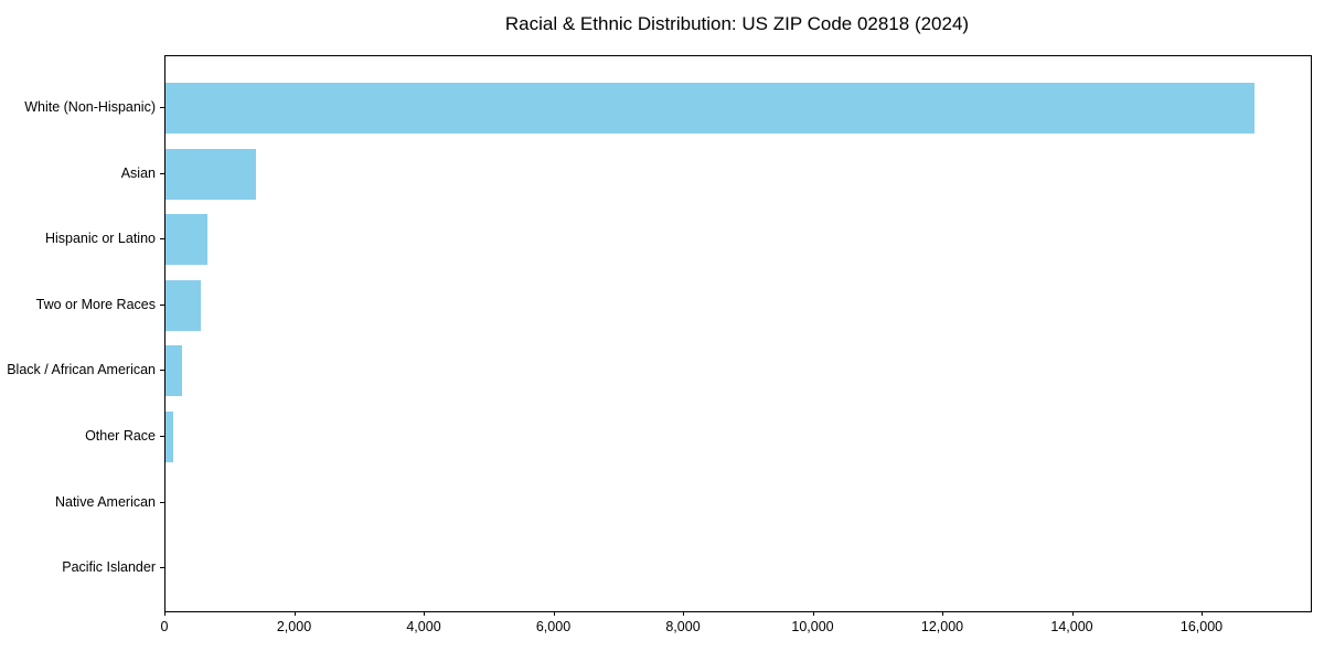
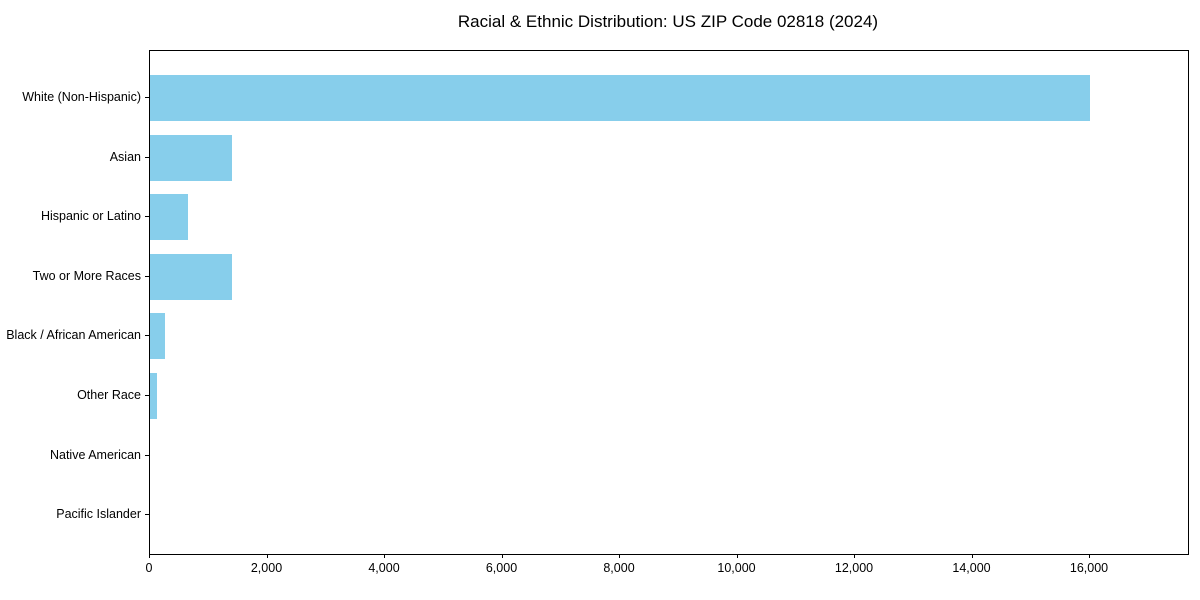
White (Non-Hispanic): 16800 -> 16000
Two or More Races: 500 -> 1400
